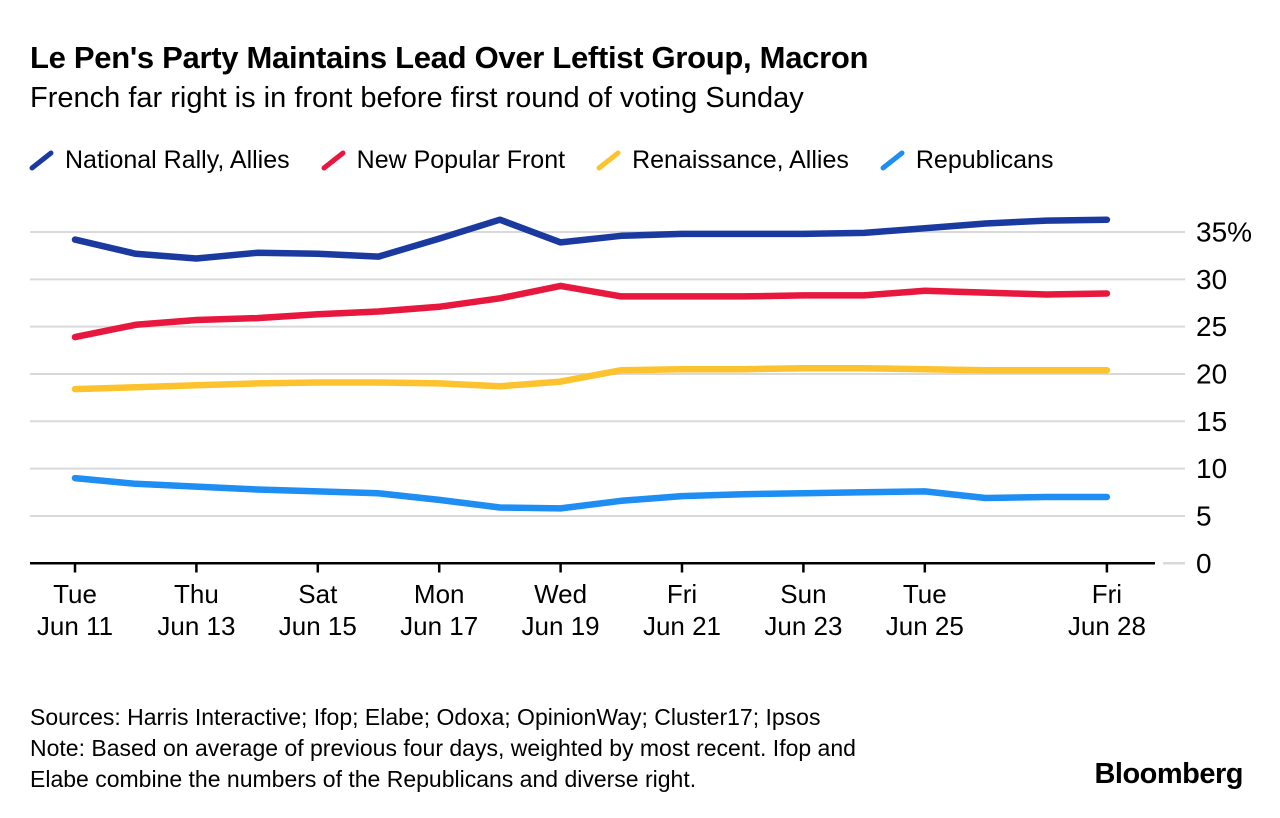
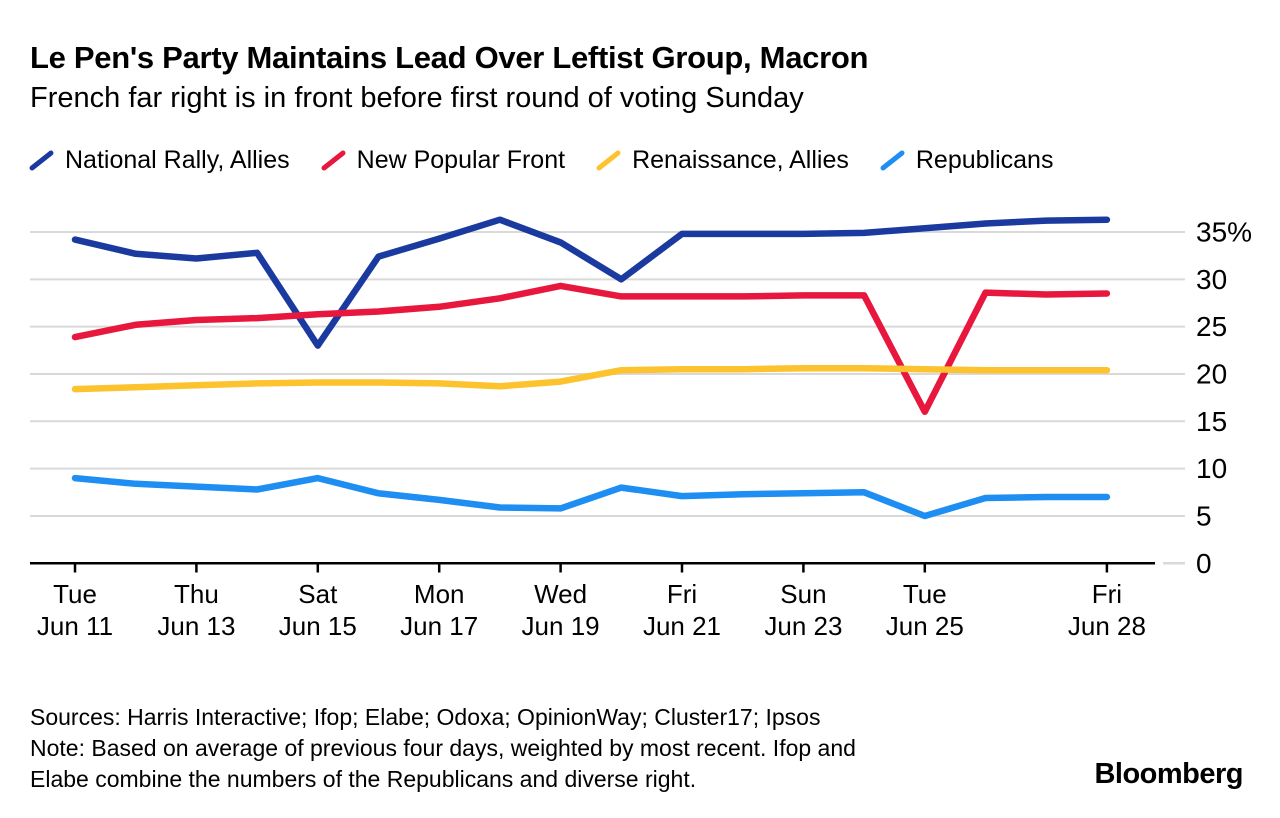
National Rally, Allies/15: 33% -> 23%
Republicans/15: 8% -> 9%
National Rally, Allies/20: 35% -> 30%
Republicans/20: 7% -> 8%
New Popular Front/25: 29% -> 16%
Republicans/25: 8% -> 5%
